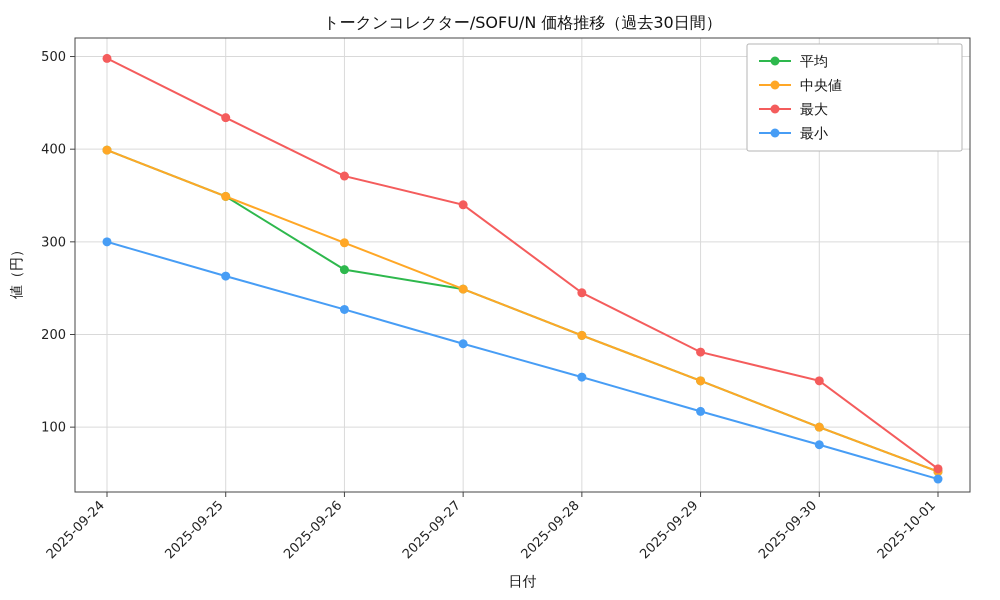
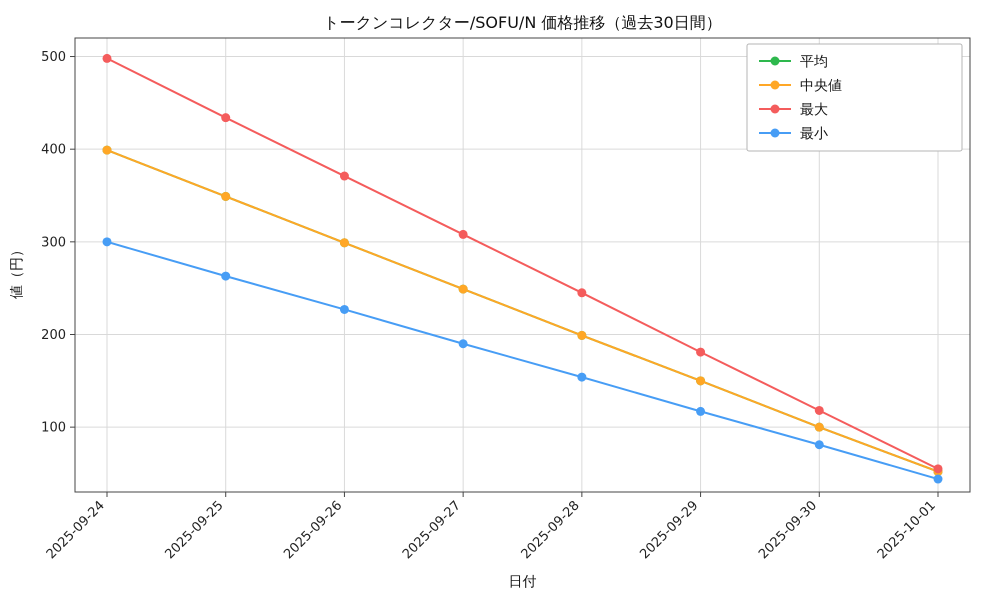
平均/2025-09-26: 270 -> 300
最大/2025-09-27: 340 -> 310
最大/2025-09-30: 150 -> 120
